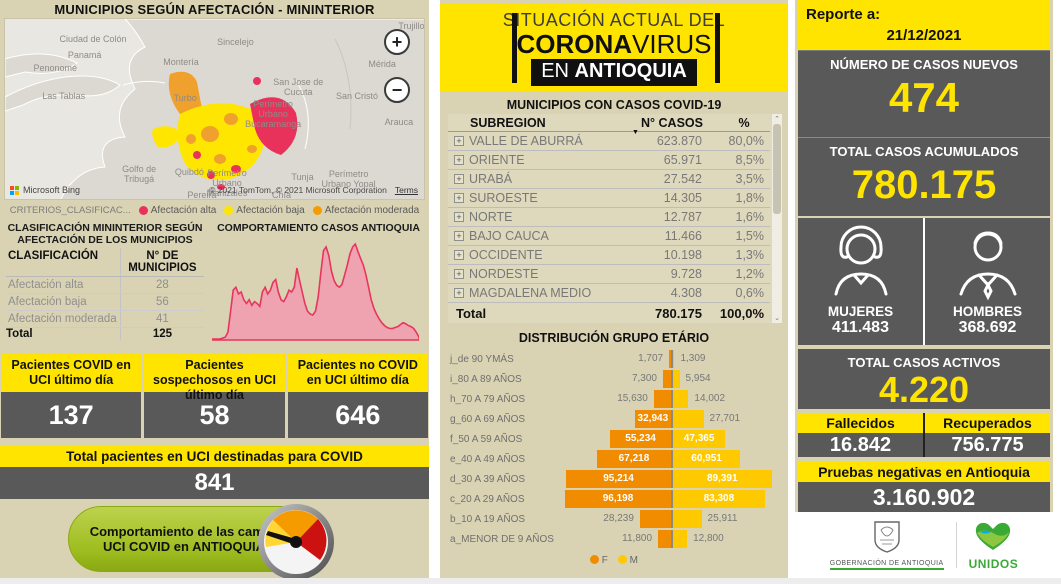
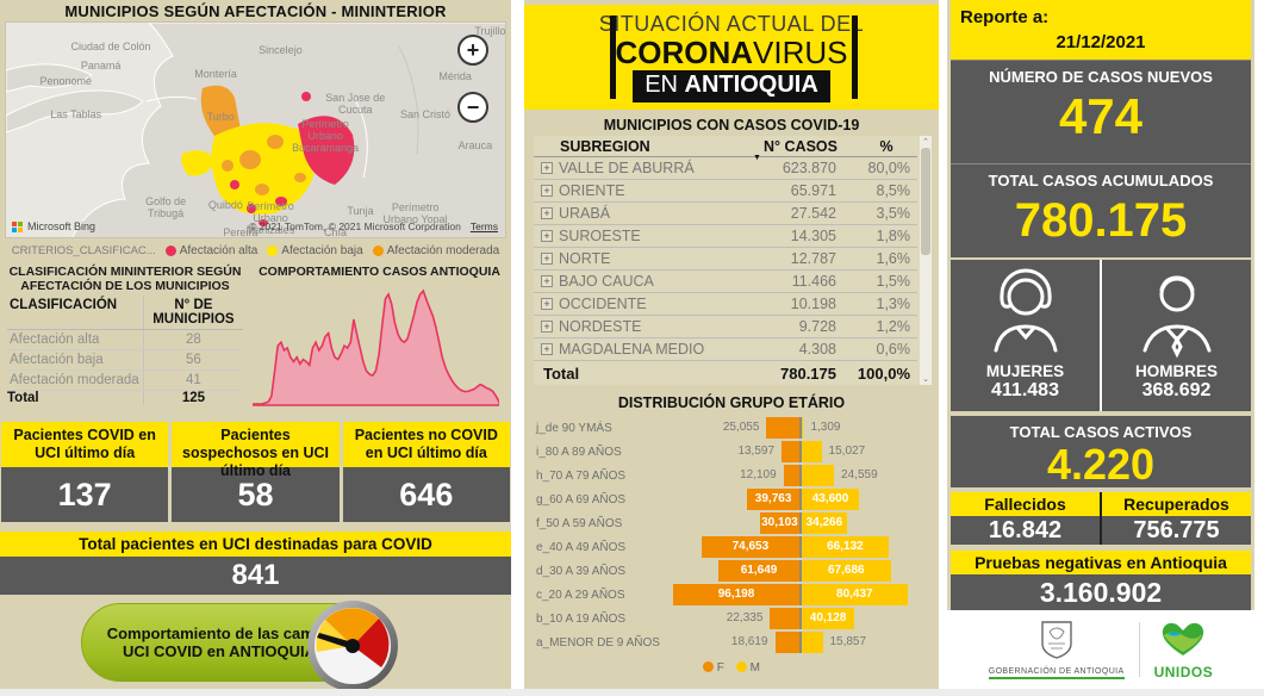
DISTRIBUCIÓN GRUPO ETÁRIO/F/j_de 90 YMÁS: 1,707 -> 25,055
DISTRIBUCIÓN GRUPO ETÁRIO/F/i_80 A 89 AÑOS: 7,300 -> 13,597
DISTRIBUCIÓN GRUPO ETÁRIO/M/i_80 A 89 AÑOS: 5,954 -> 15,027
DISTRIBUCIÓN GRUPO ETÁRIO/F/h_70 A 79 AÑOS: 15,630 -> 12,109
DISTRIBUCIÓN GRUPO ETÁRIO/M/h_70 A 79 AÑOS: 14,002 -> 24,559
DISTRIBUCIÓN GRUPO ETÁRIO/F/g_60 A 69 AÑOS: 32,943 -> 39,763
DISTRIBUCIÓN GRUPO ETÁRIO/M/g_60 A 69 AÑOS: 27,701 -> 43,600
DISTRIBUCIÓN GRUPO ETÁRIO/F/f_50 A 59 AÑOS: 55,234 -> 30,103
DISTRIBUCIÓN GRUPO ETÁRIO/M/f_50 A 59 AÑOS: 47,365 -> 34,266
DISTRIBUCIÓN GRUPO ETÁRIO/F/e_40 A 49 AÑOS: 67,218 -> 74,653
DISTRIBUCIÓN GRUPO ETÁRIO/M/e_40 A 49 AÑOS: 60,951 -> 66,132
DISTRIBUCIÓN GRUPO ETÁRIO/F/d_30 A 39 AÑOS: 95,214 -> 61,649
DISTRIBUCIÓN GRUPO ETÁRIO/M/d_30 A 39 AÑOS: 89,391 -> 67,686
DISTRIBUCIÓN GRUPO ETÁRIO/M/c_20 A 29 AÑOS: 83,308 -> 80,437
DISTRIBUCIÓN GRUPO ETÁRIO/F/b_10 A 19 AÑOS: 28,239 -> 22,335
DISTRIBUCIÓN GRUPO ETÁRIO/M/b_10 A 19 AÑOS: 25,911 -> 40,128
DISTRIBUCIÓN GRUPO ETÁRIO/F/a_MENOR DE 9 AÑOS: 11,800 -> 18,619
DISTRIBUCIÓN GRUPO ETÁRIO/M/a_MENOR DE 9 AÑOS: 12,800 -> 15,857
